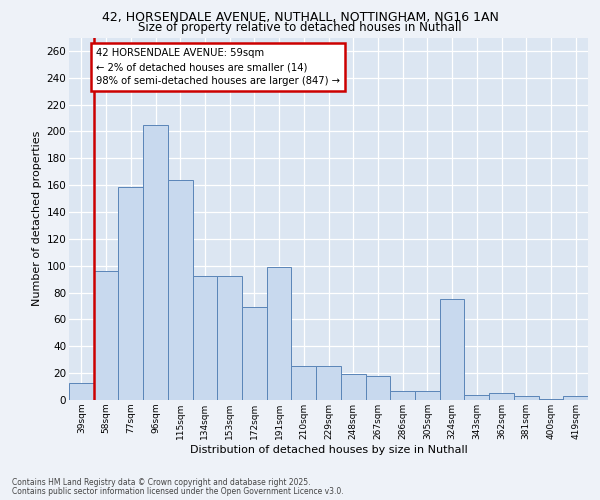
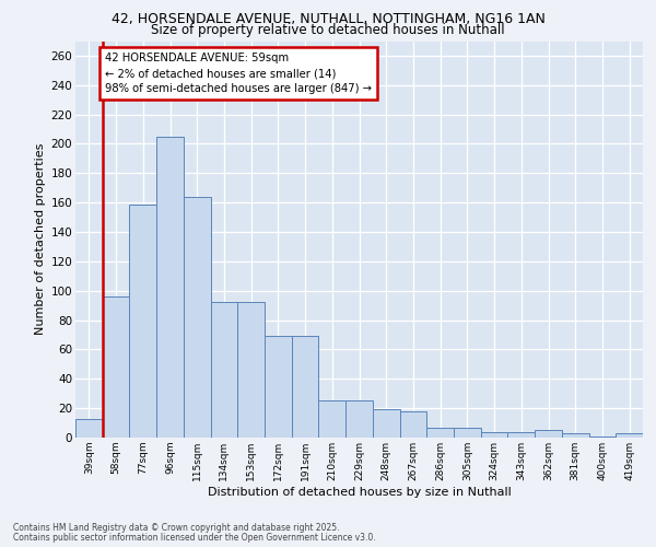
191sqm: 99 -> 69
324sqm: 75 -> 4
